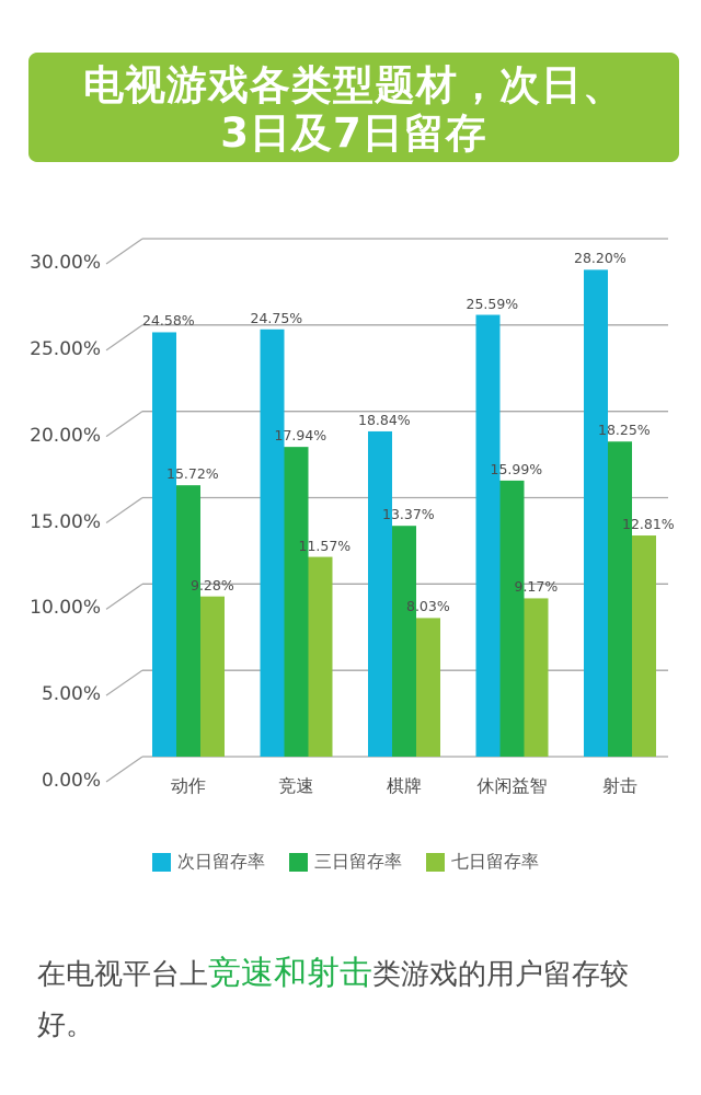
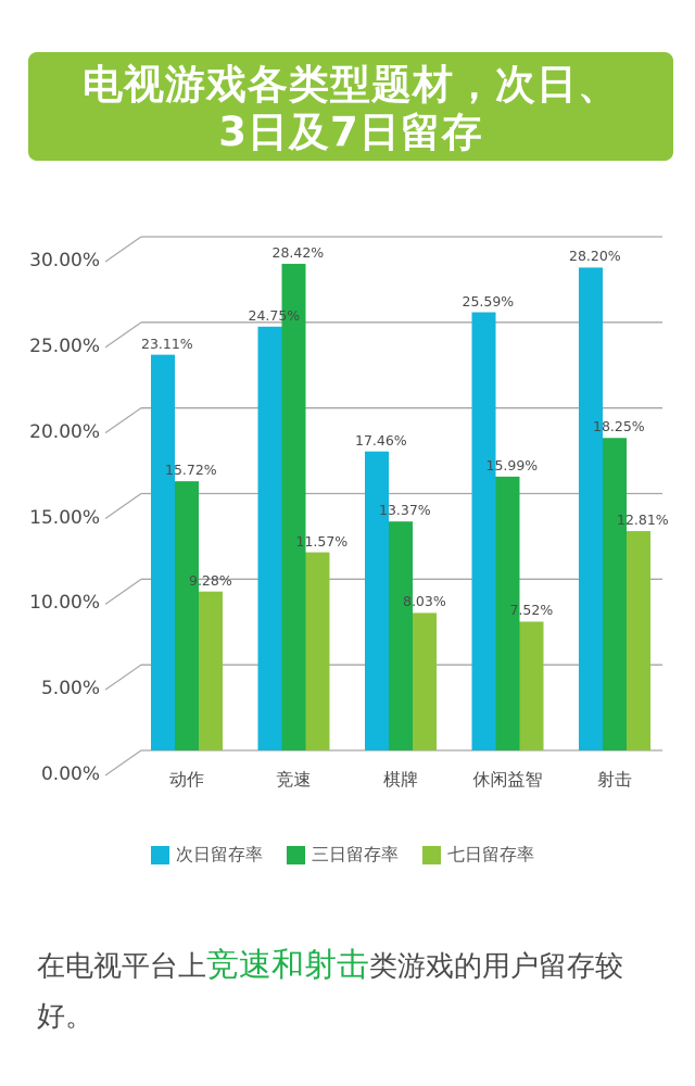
次日留存率/动作: 24.58% -> 23.11%
三日留存率/竞速: 17.94% -> 28.42%
次日留存率/棋牌: 18.84% -> 17.46%
七日留存率/休闲益智: 9.17% -> 7.52%
